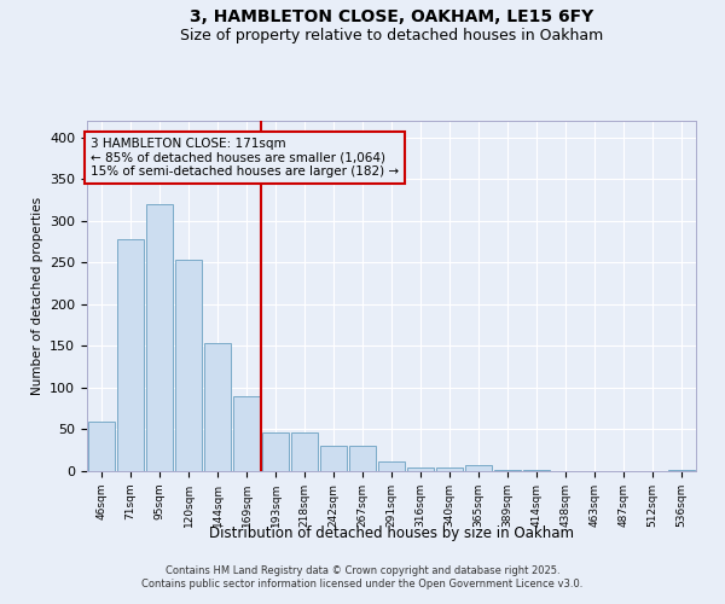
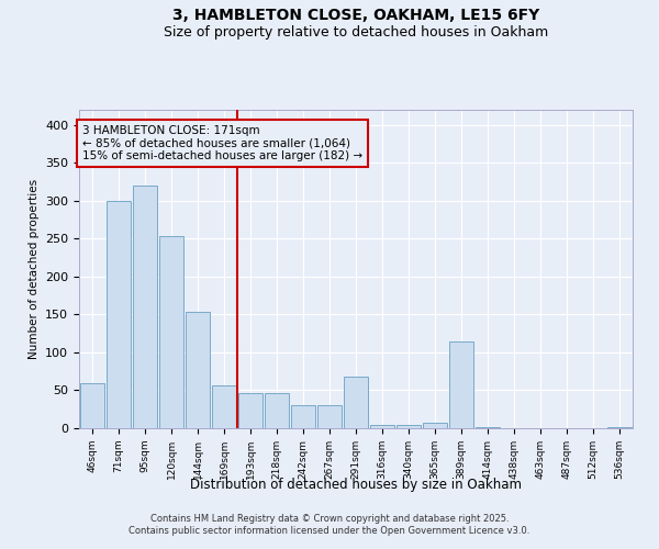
71sqm: 278 -> 300
169sqm: 90 -> 56
291sqm: 11 -> 68
389sqm: 2 -> 114
